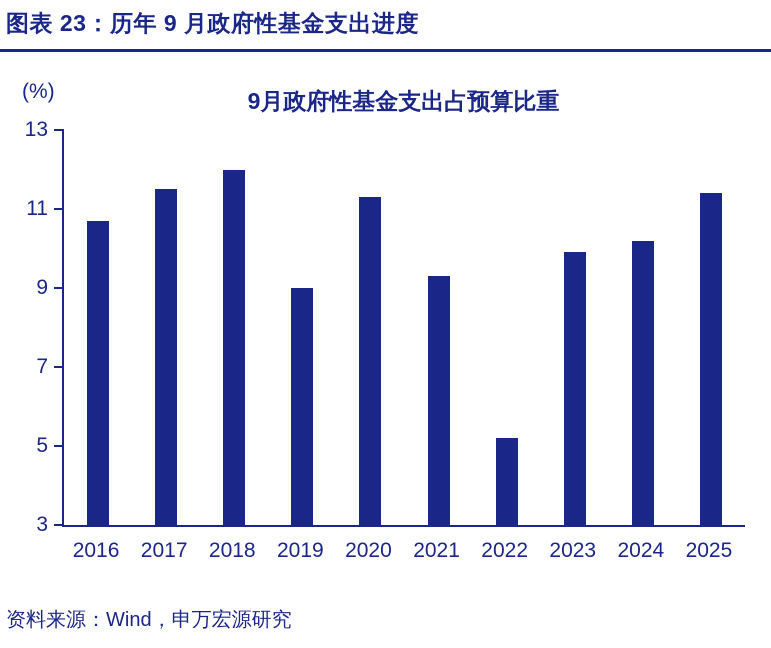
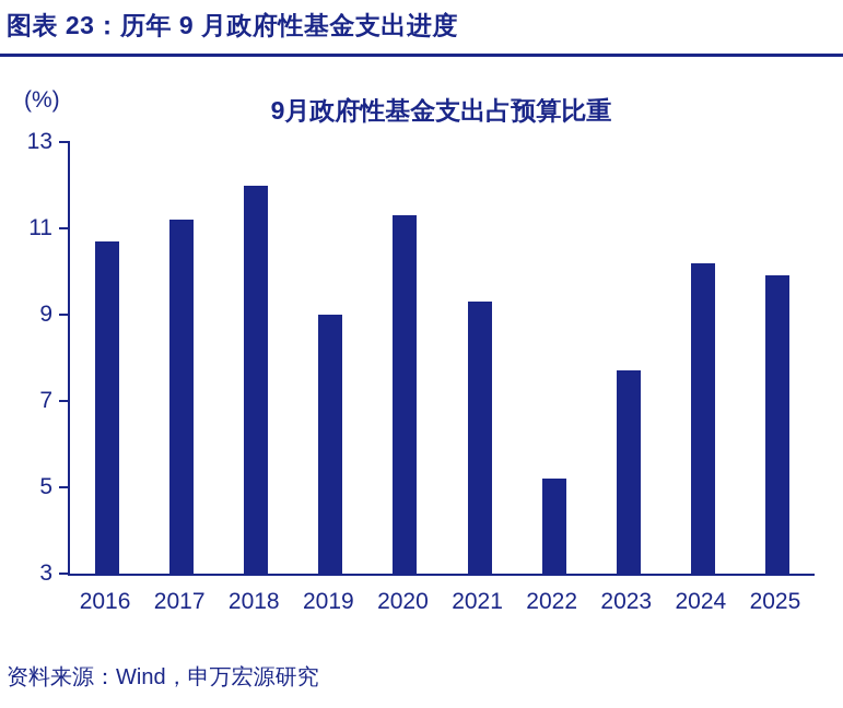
2017: 11.5 -> 11.2
2023: 9.9 -> 7.7
2025: 11.4 -> 9.9
